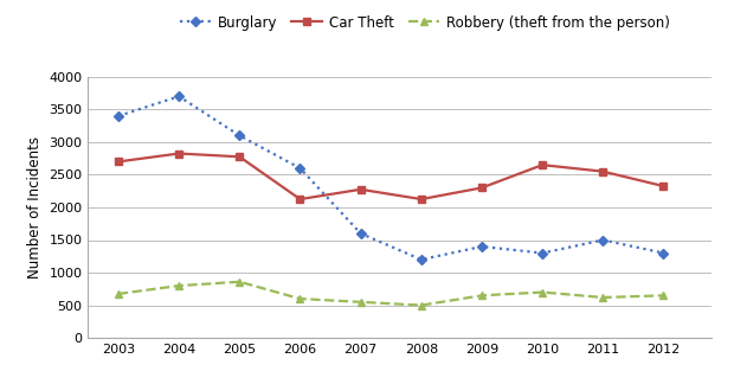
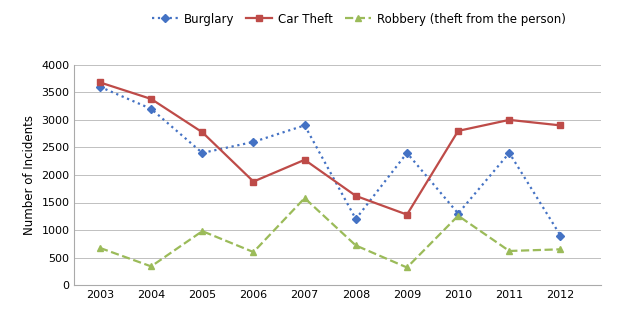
Burglary/2003: 3400 -> 3600
Car Theft/2003: 2700 -> 3680
Burglary/2004: 3700 -> 3200
Car Theft/2004: 2820 -> 3380
Robbery (theft from the person)/2004: 800 -> 340
Burglary/2005: 3100 -> 2400
Robbery (theft from the person)/2005: 860 -> 980
Car Theft/2006: 2120 -> 1880
Burglary/2007: 1600 -> 2900
Robbery (theft from the person)/2007: 550 -> 1580
Car Theft/2008: 2120 -> 1620
Robbery (theft from the person)/2008: 500 -> 720
Burglary/2009: 1400 -> 2400
Car Theft/2009: 2300 -> 1280
Robbery (theft from the person)/2009: 650 -> 320
Car Theft/2010: 2650 -> 2800
Robbery (theft from the person)/2010: 700 -> 1260
Burglary/2011: 1500 -> 2400
Car Theft/2011: 2550 -> 3000
Burglary/2012: 1300 -> 900
Car Theft/2012: 2320 -> 2900
